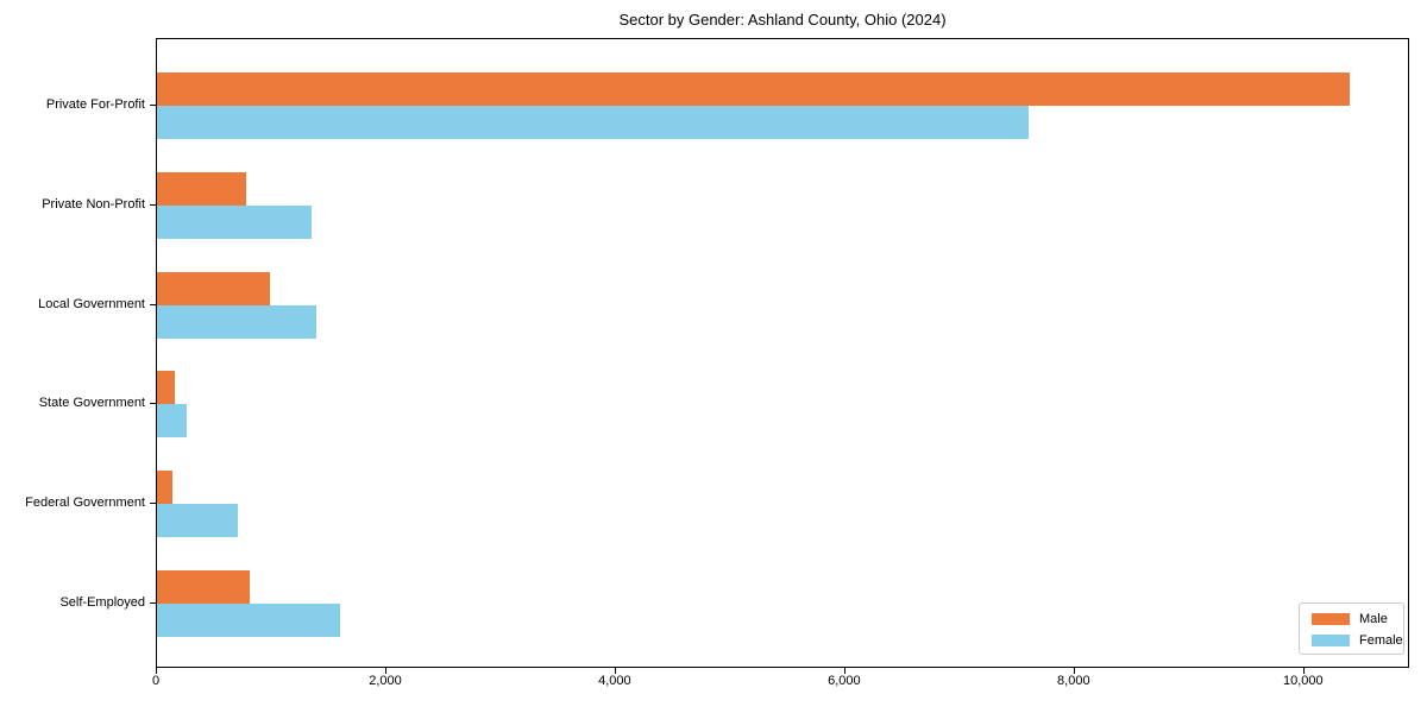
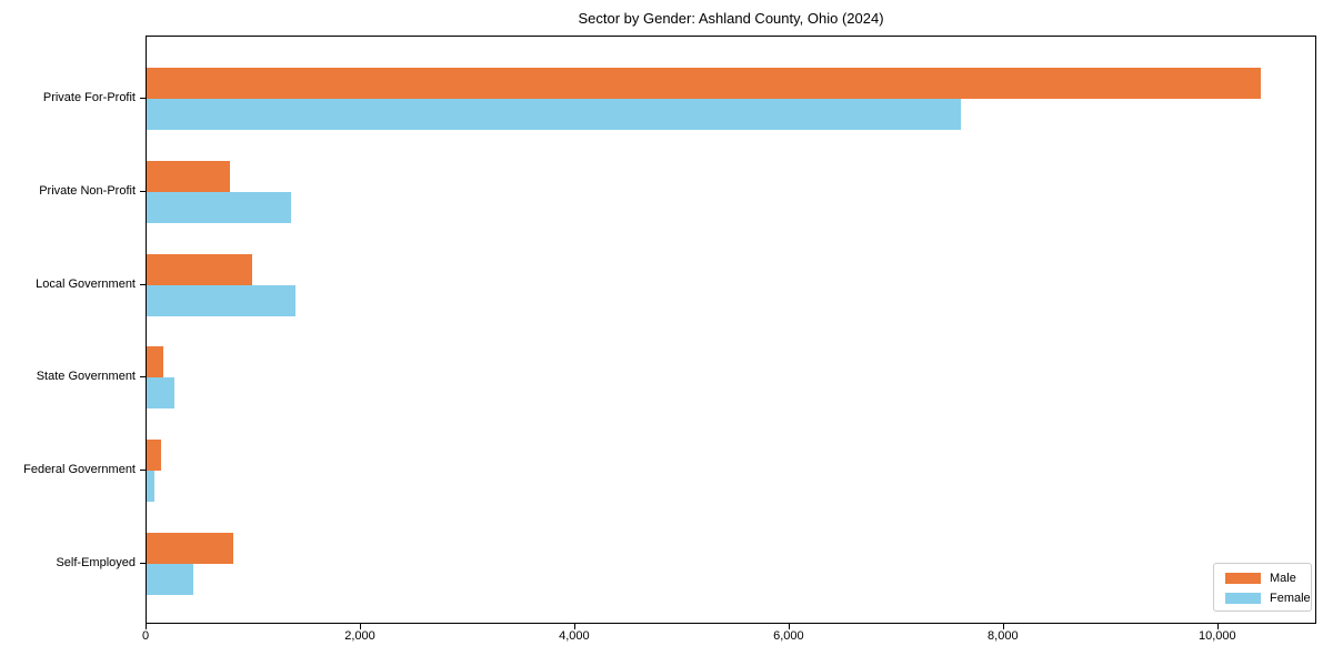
Female/Federal Government: 700 -> 100
Female/Self-Employed: 1600 -> 400
